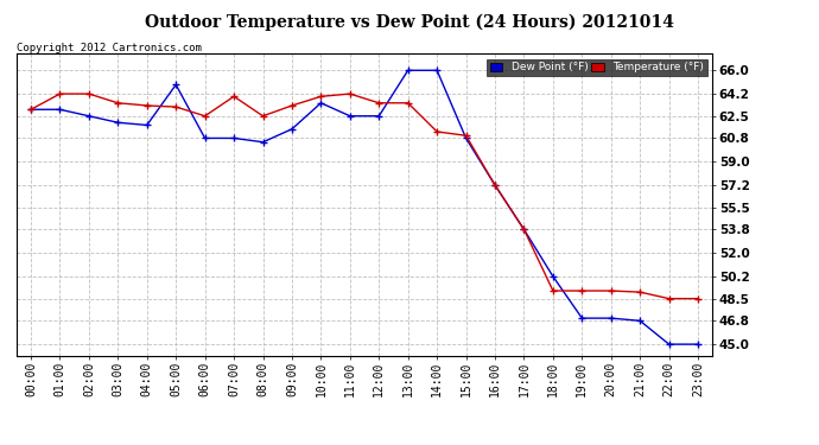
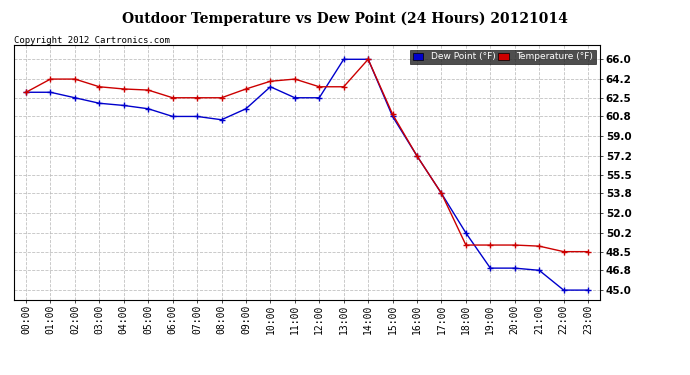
Dew Point (°F)/05:00: 64.9 -> 61.5
Temperature (°F)/07:00: 64.0 -> 62.5
Temperature (°F)/14:00: 61.3 -> 66.0
